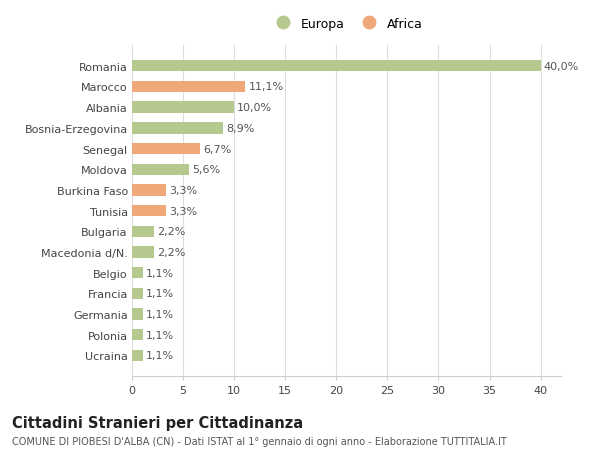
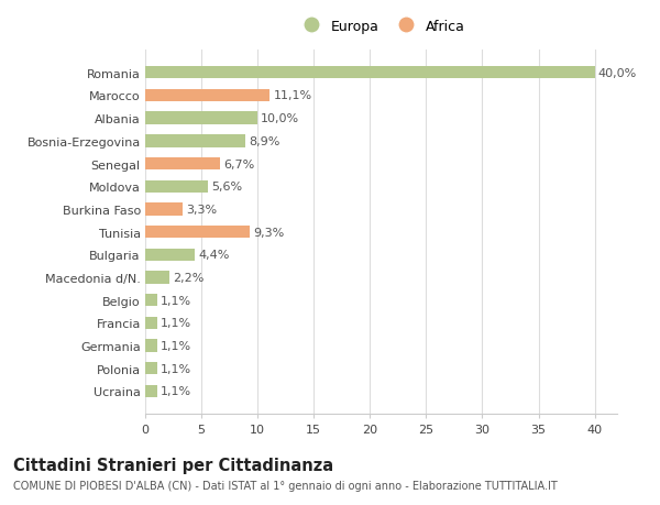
Tunisia: 3,3% -> 9,3%
Bulgaria: 2,2% -> 4,4%
